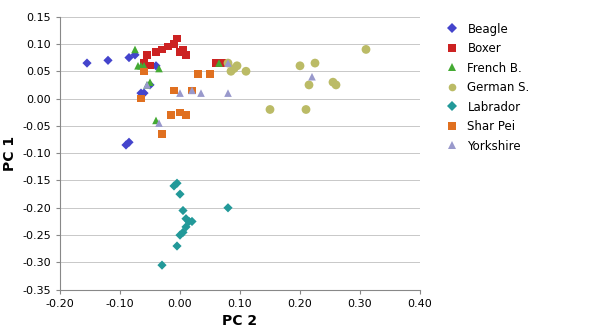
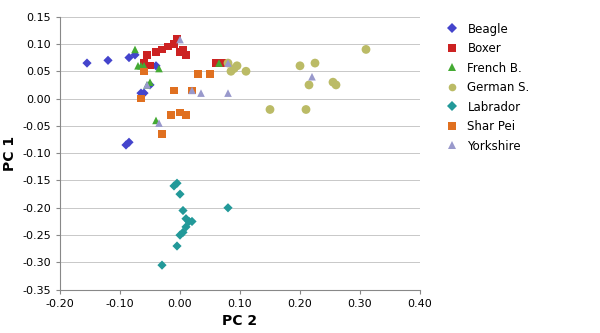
Yorkshire/0.00: 0.010 -> 0.108
